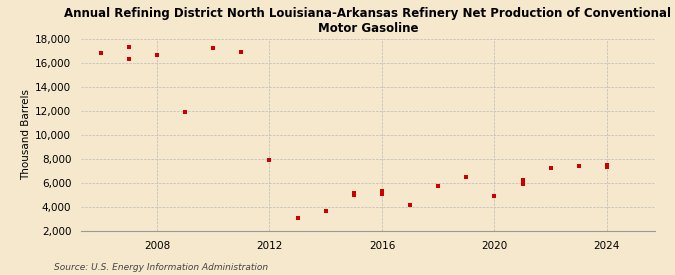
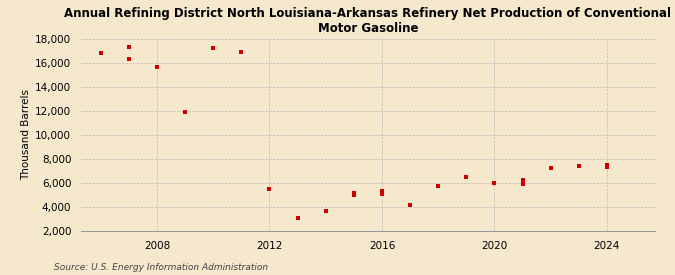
2008: 16,600 -> 15,600
2012: 7,900 -> 5,500
2020: 4,900 -> 6,000
